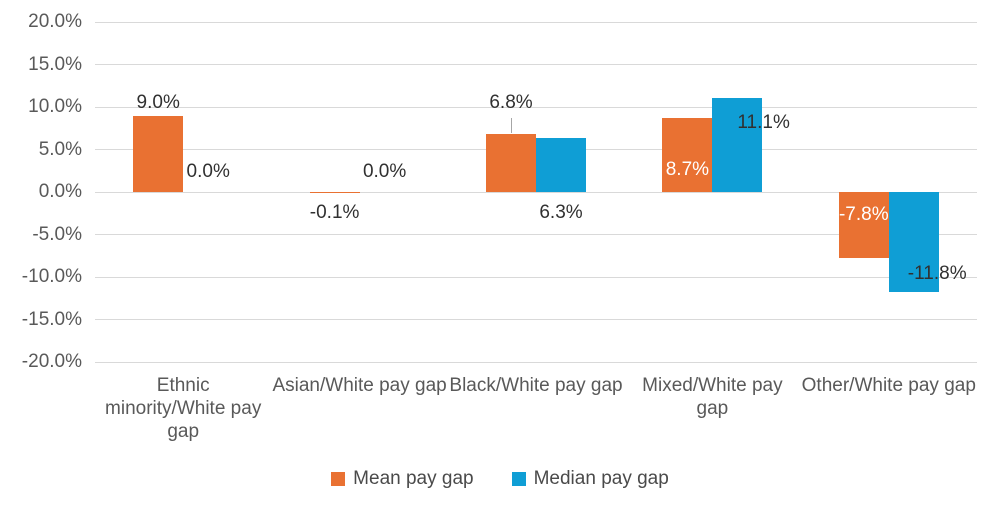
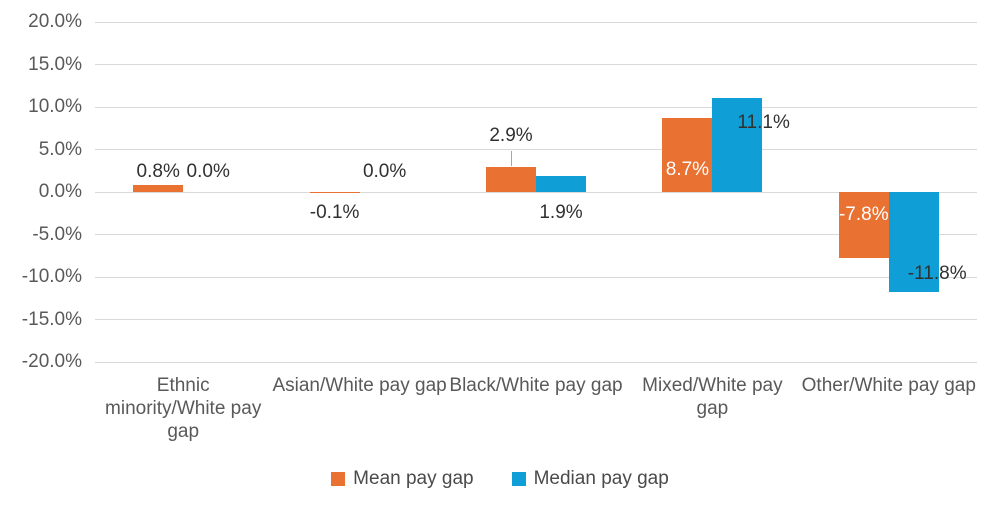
Mean pay gap/Ethnic minority/White pay gap: 9.0% -> 0.8%
Mean pay gap/Black/White pay gap: 6.8% -> 2.9%
Median pay gap/Black/White pay gap: 6.3% -> 1.9%
